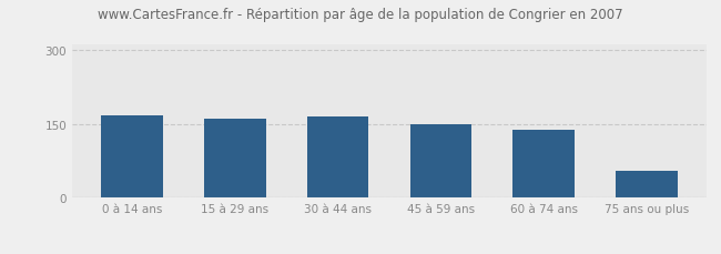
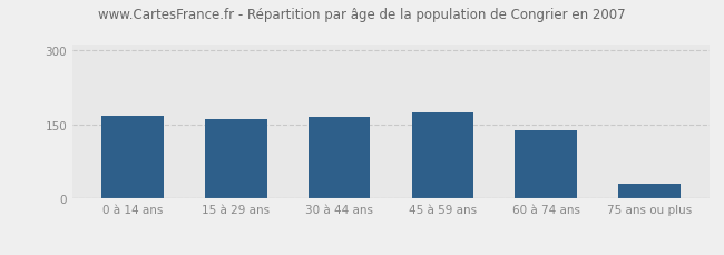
45 à 59 ans: 150 -> 174
75 ans ou plus: 55 -> 30
